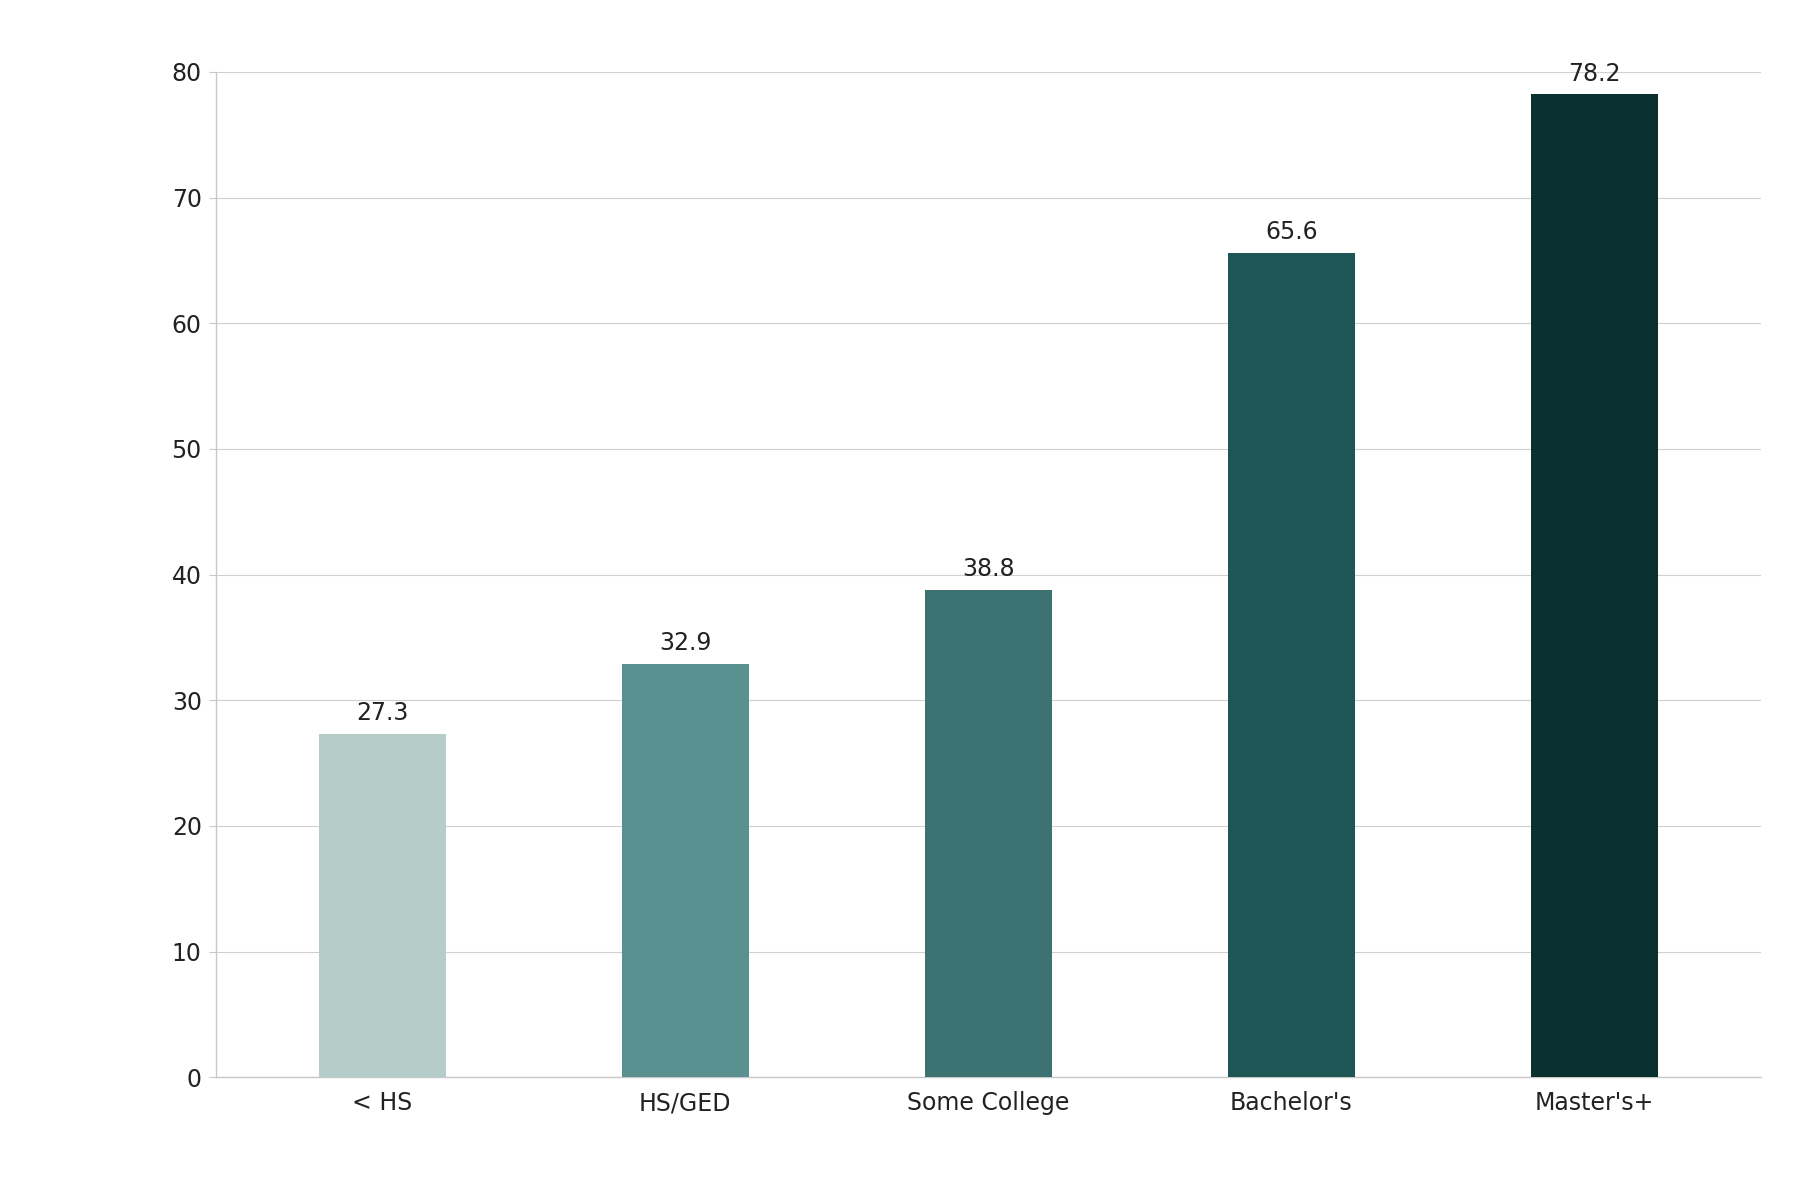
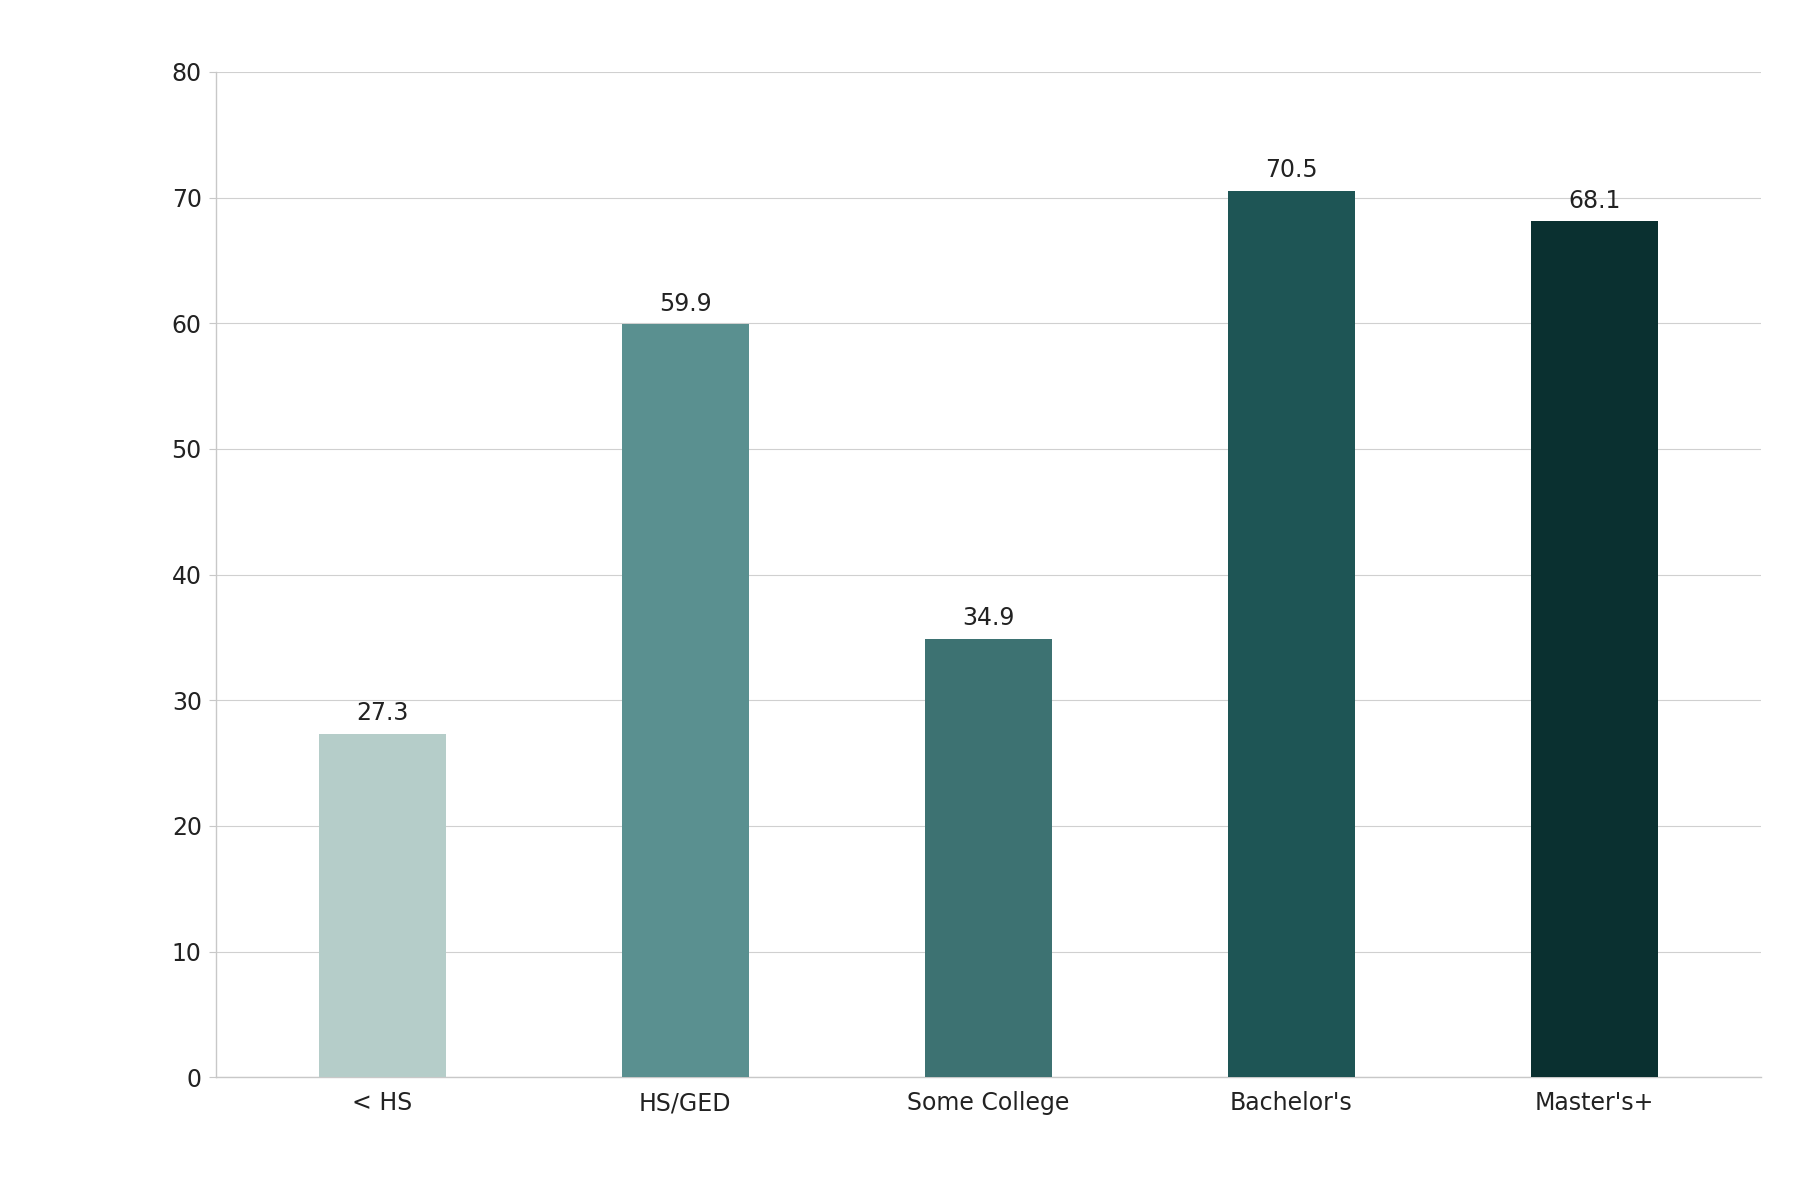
HS/GED: 32.9 -> 59.9
Some College: 38.8 -> 34.9
Bachelor's: 65.6 -> 70.5
Master's+: 78.2 -> 68.1
